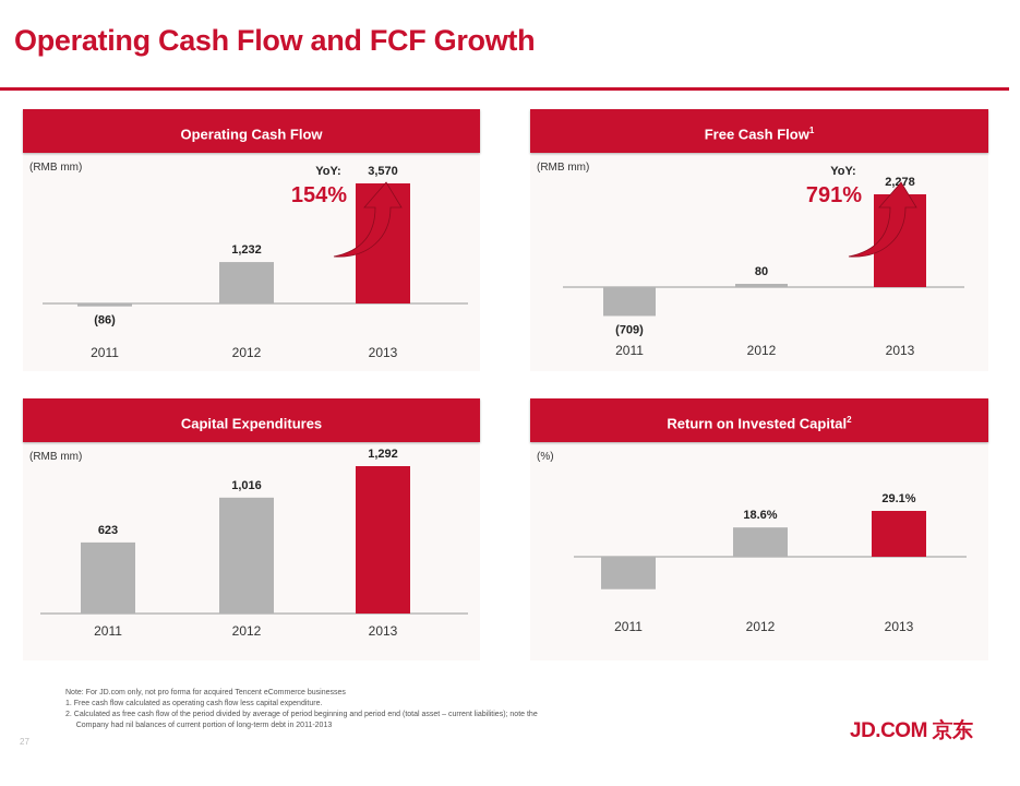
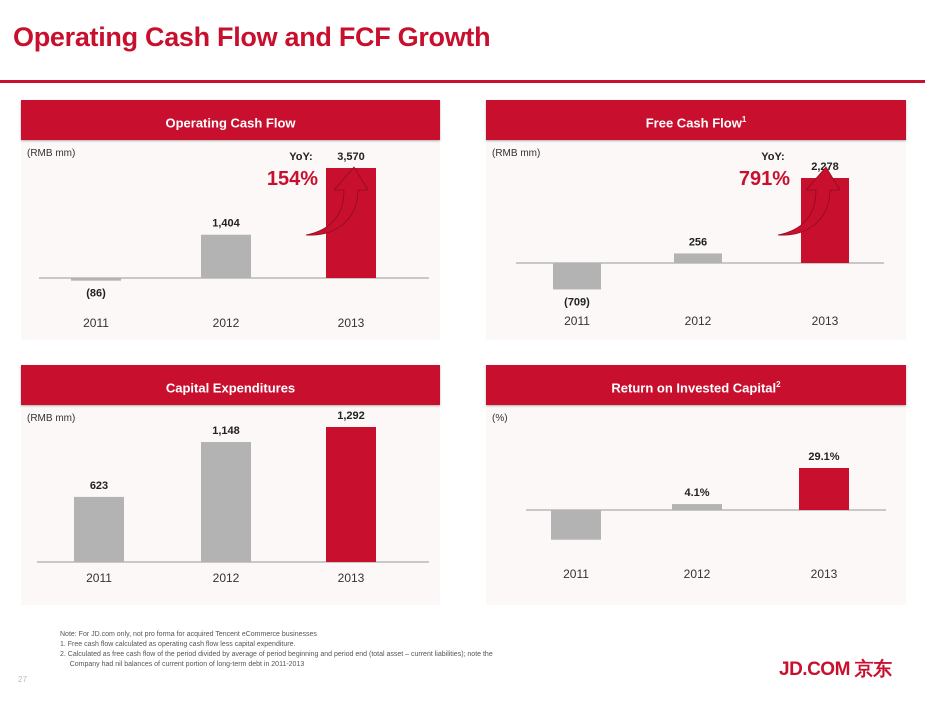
Operating Cash Flow/2012: 1,232 -> 1,404
Free Cash Flow/2012: 80 -> 256
Capital Expenditures/2012: 1,016 -> 1,148
Return on Invested Capital/2012: 18.6% -> 4.1%
